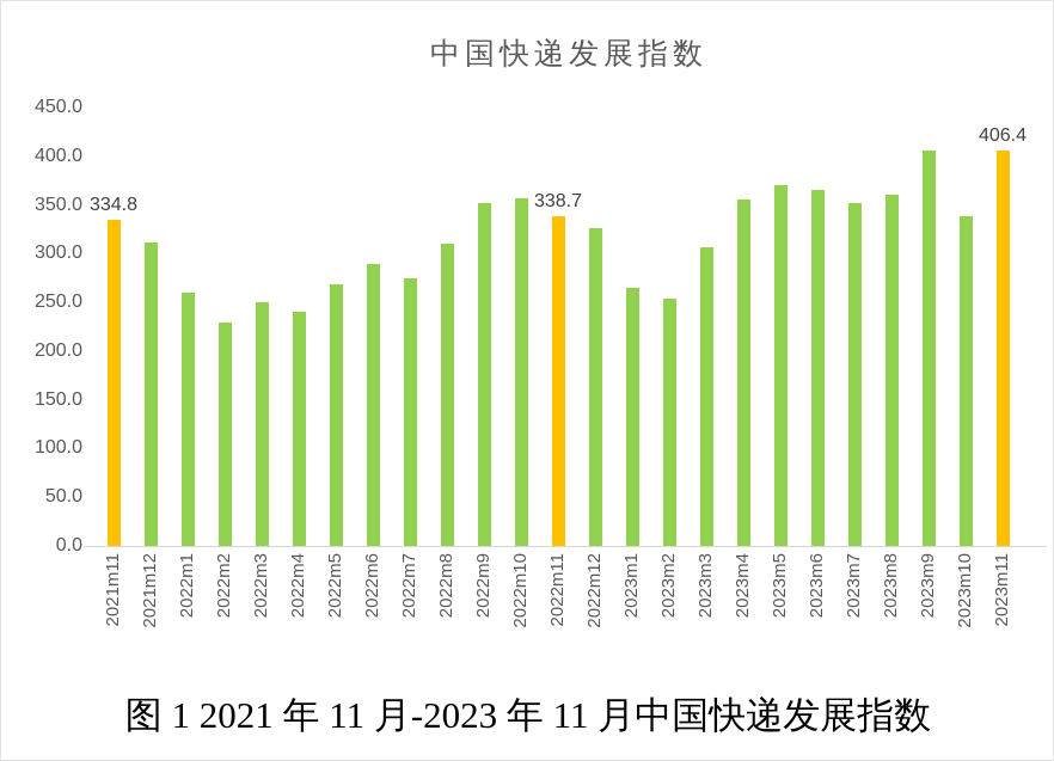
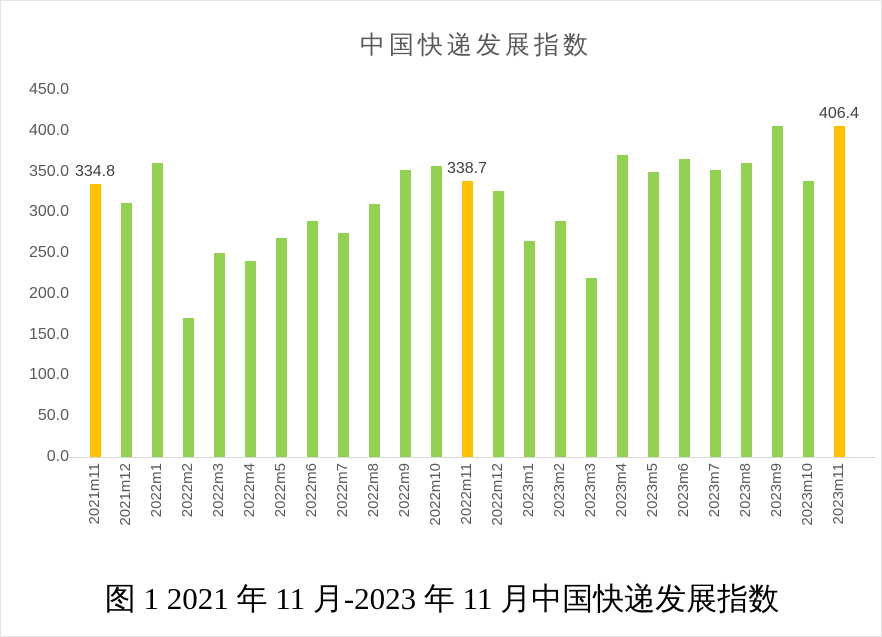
2022m1: 260 -> 360
2022m2: 230 -> 170
2023m2: 250 -> 290
2023m3: 310 -> 220
2023m4: 360 -> 370
2023m5: 370 -> 350
